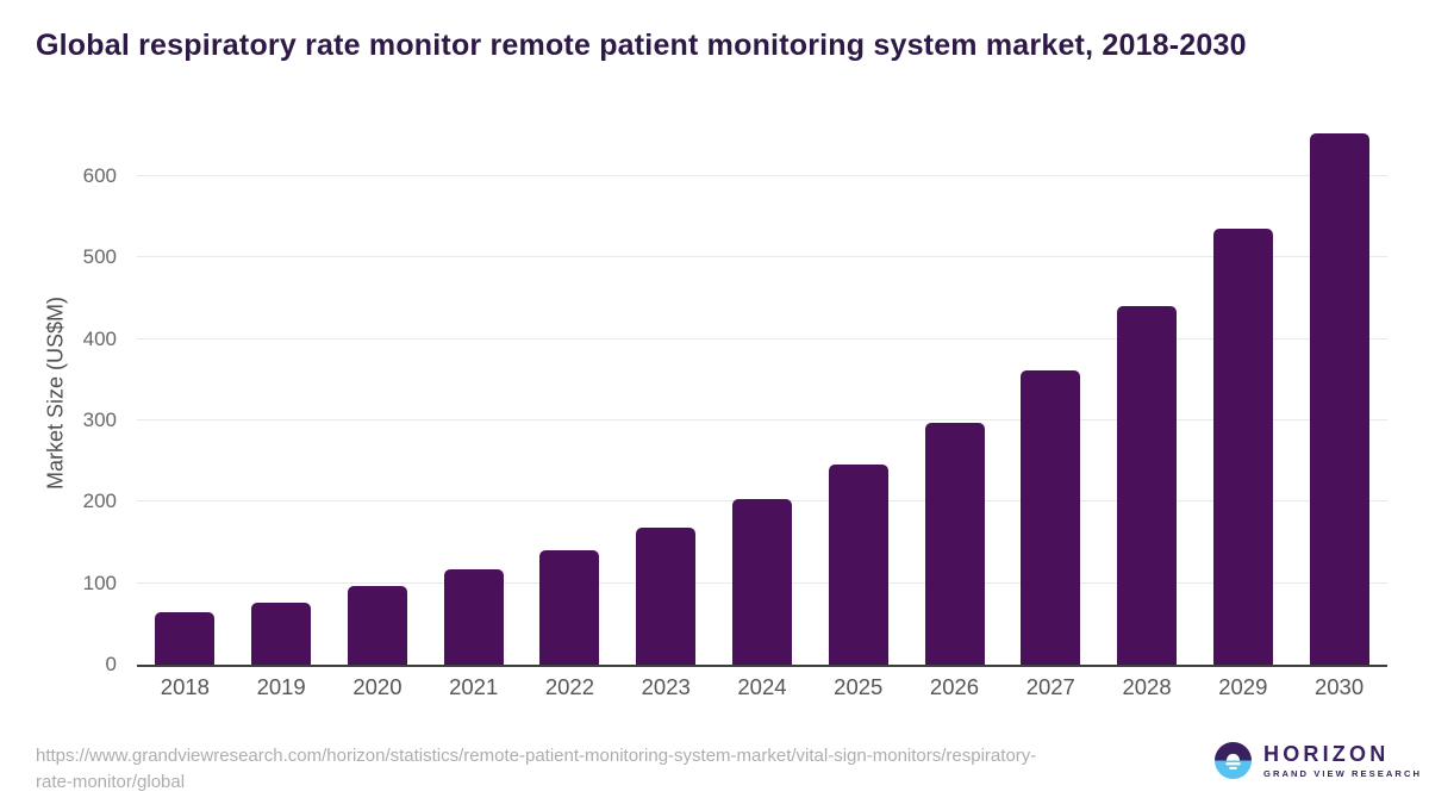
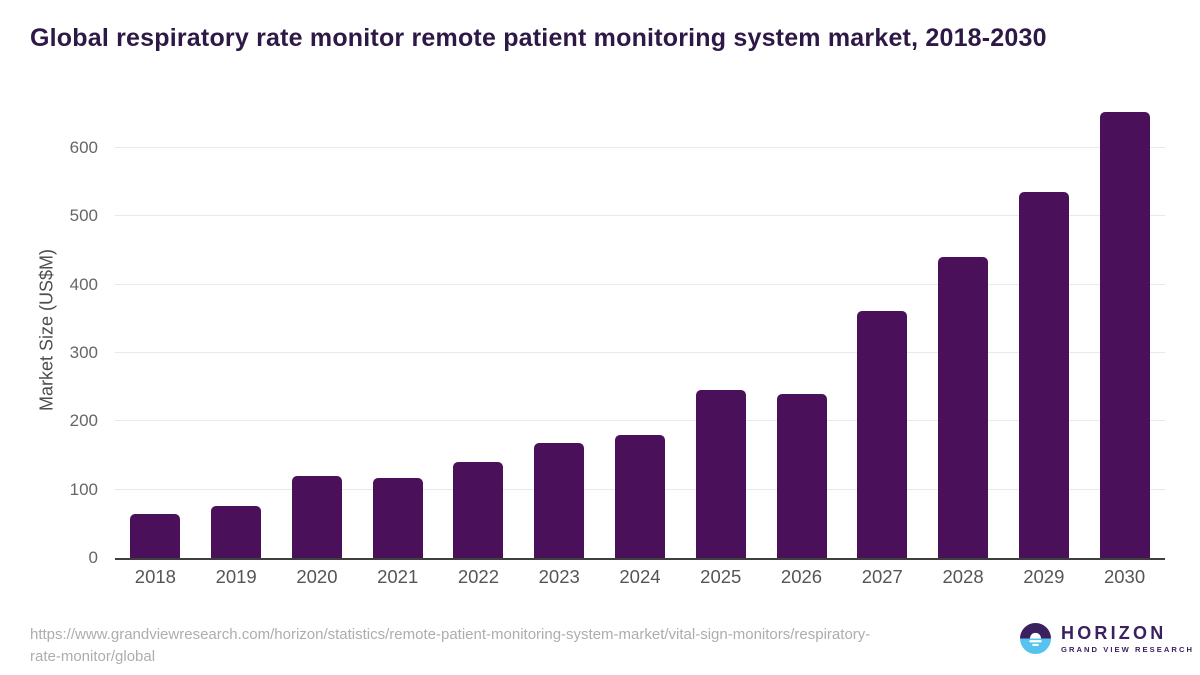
2020: 100 -> 120
2024: 200 -> 180
2026: 300 -> 240
